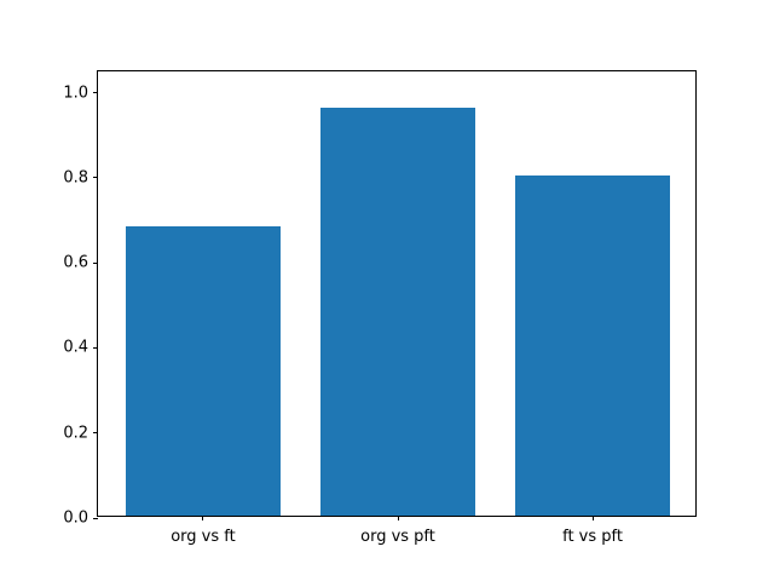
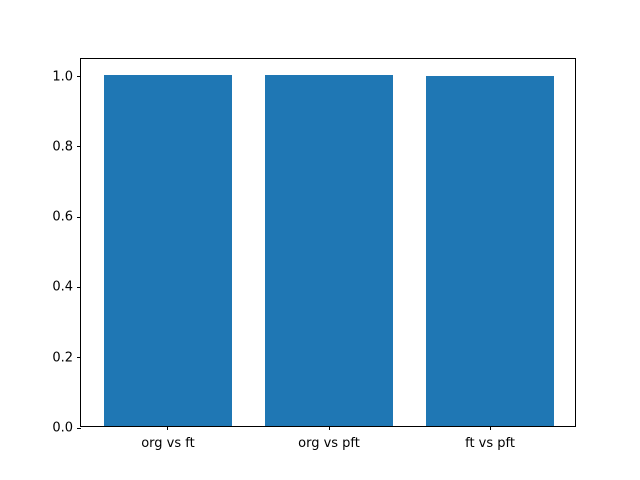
org vs ft: 0.68 -> 1.00
org vs pft: 0.96 -> 1.00
ft vs pft: 0.80 -> 0.99
